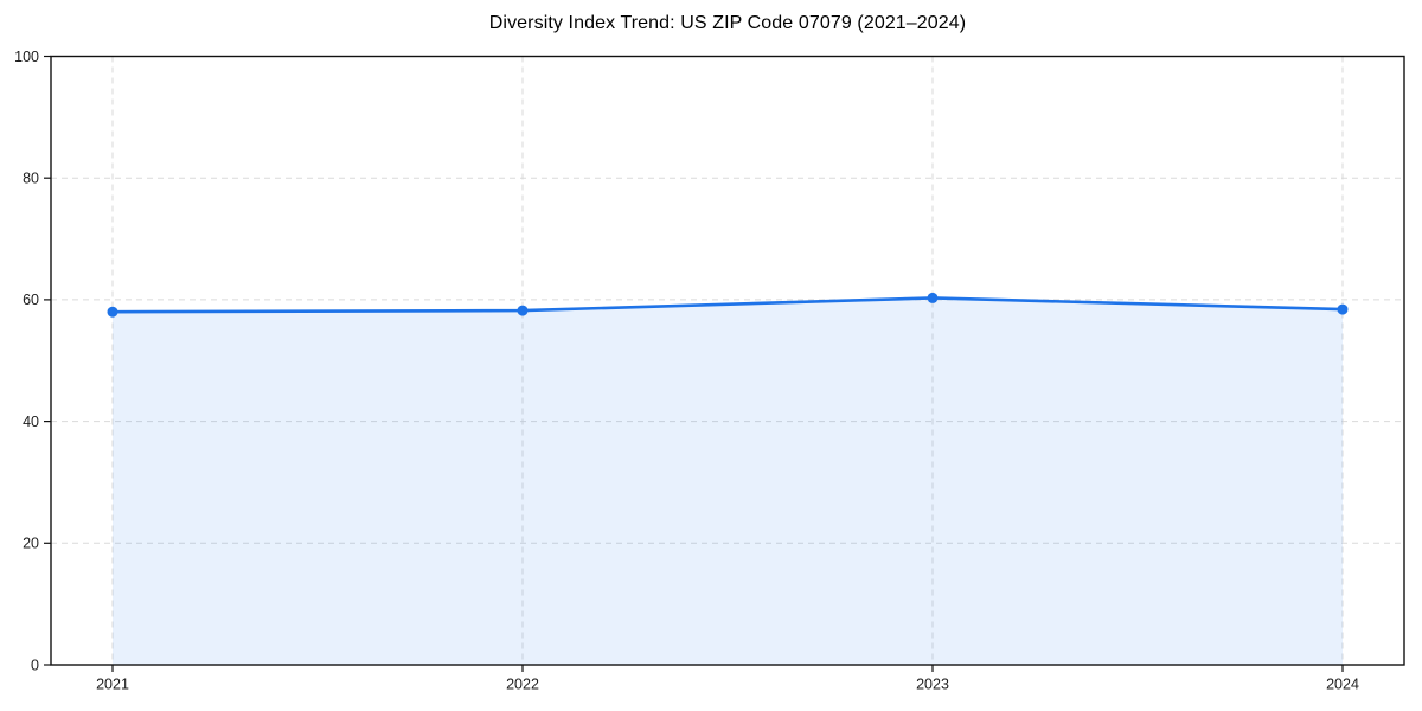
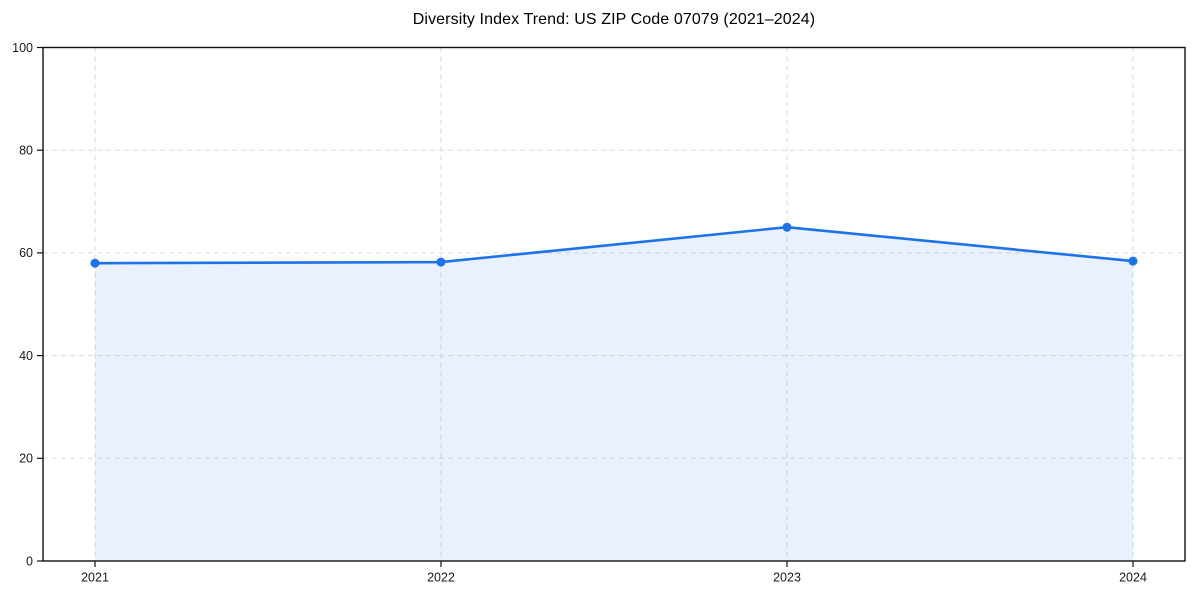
2023: 60 -> 65
